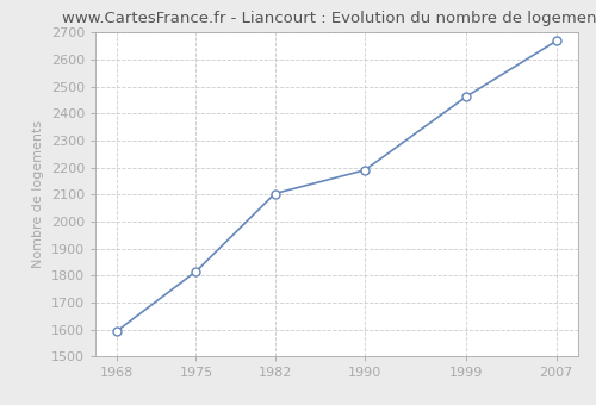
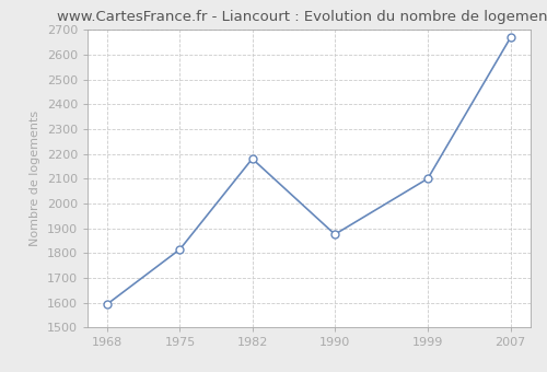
1982: 2103 -> 2180
1990: 2190 -> 1875
1999: 2462 -> 2100
